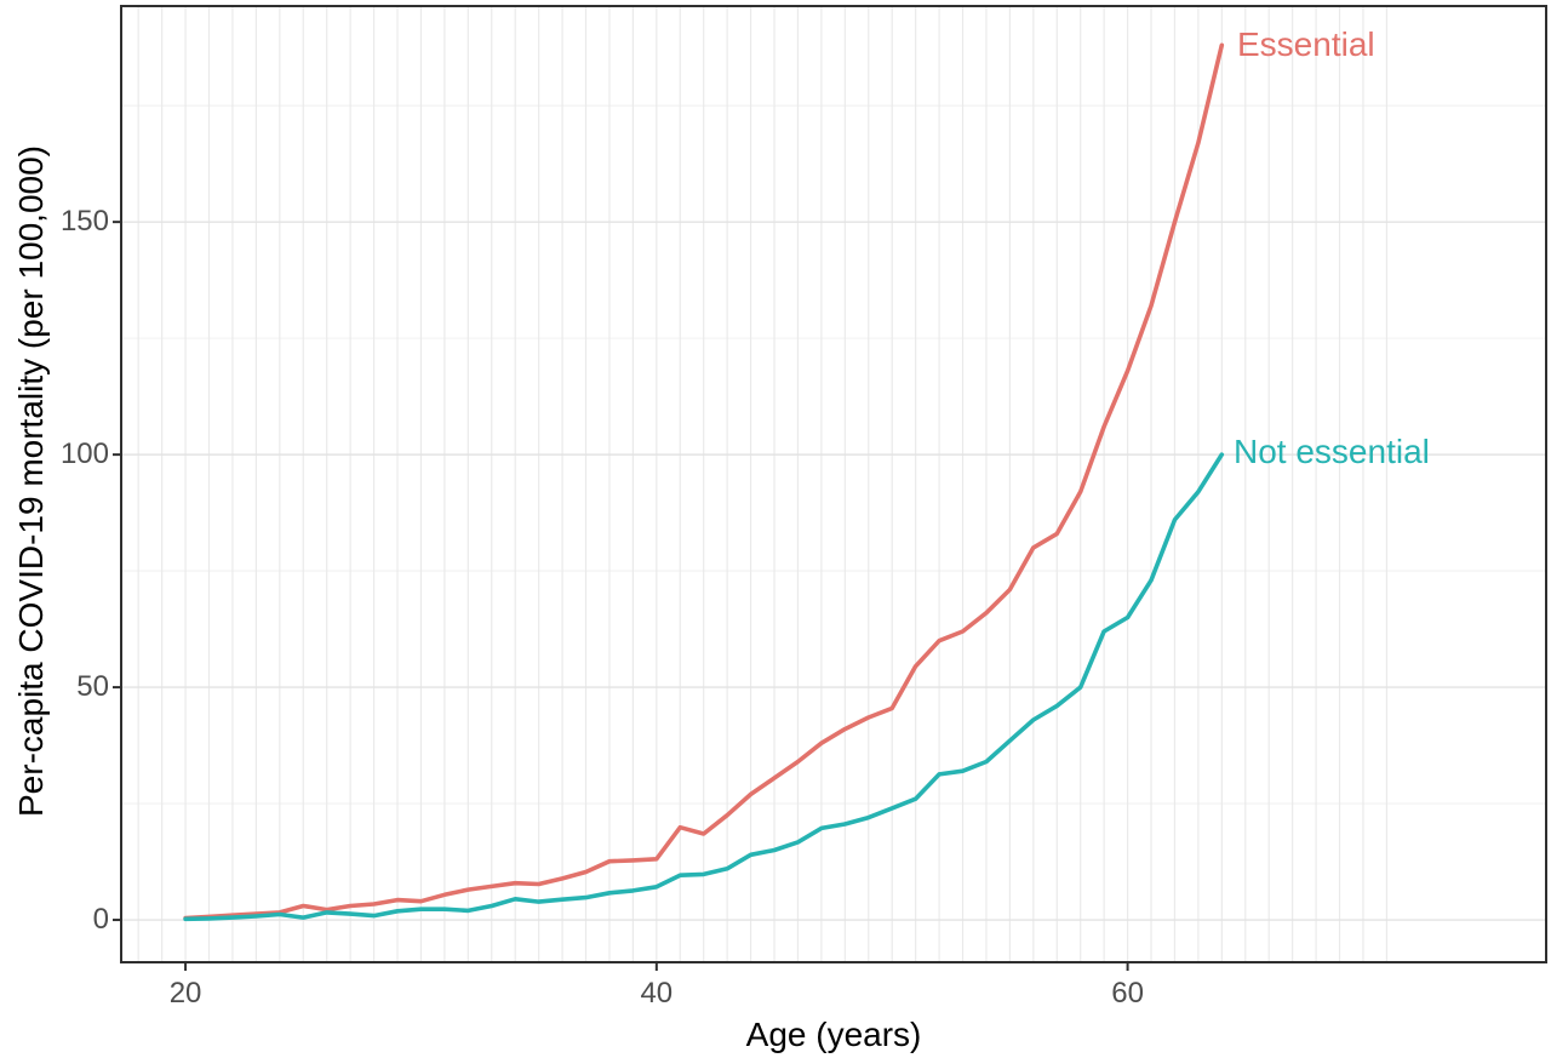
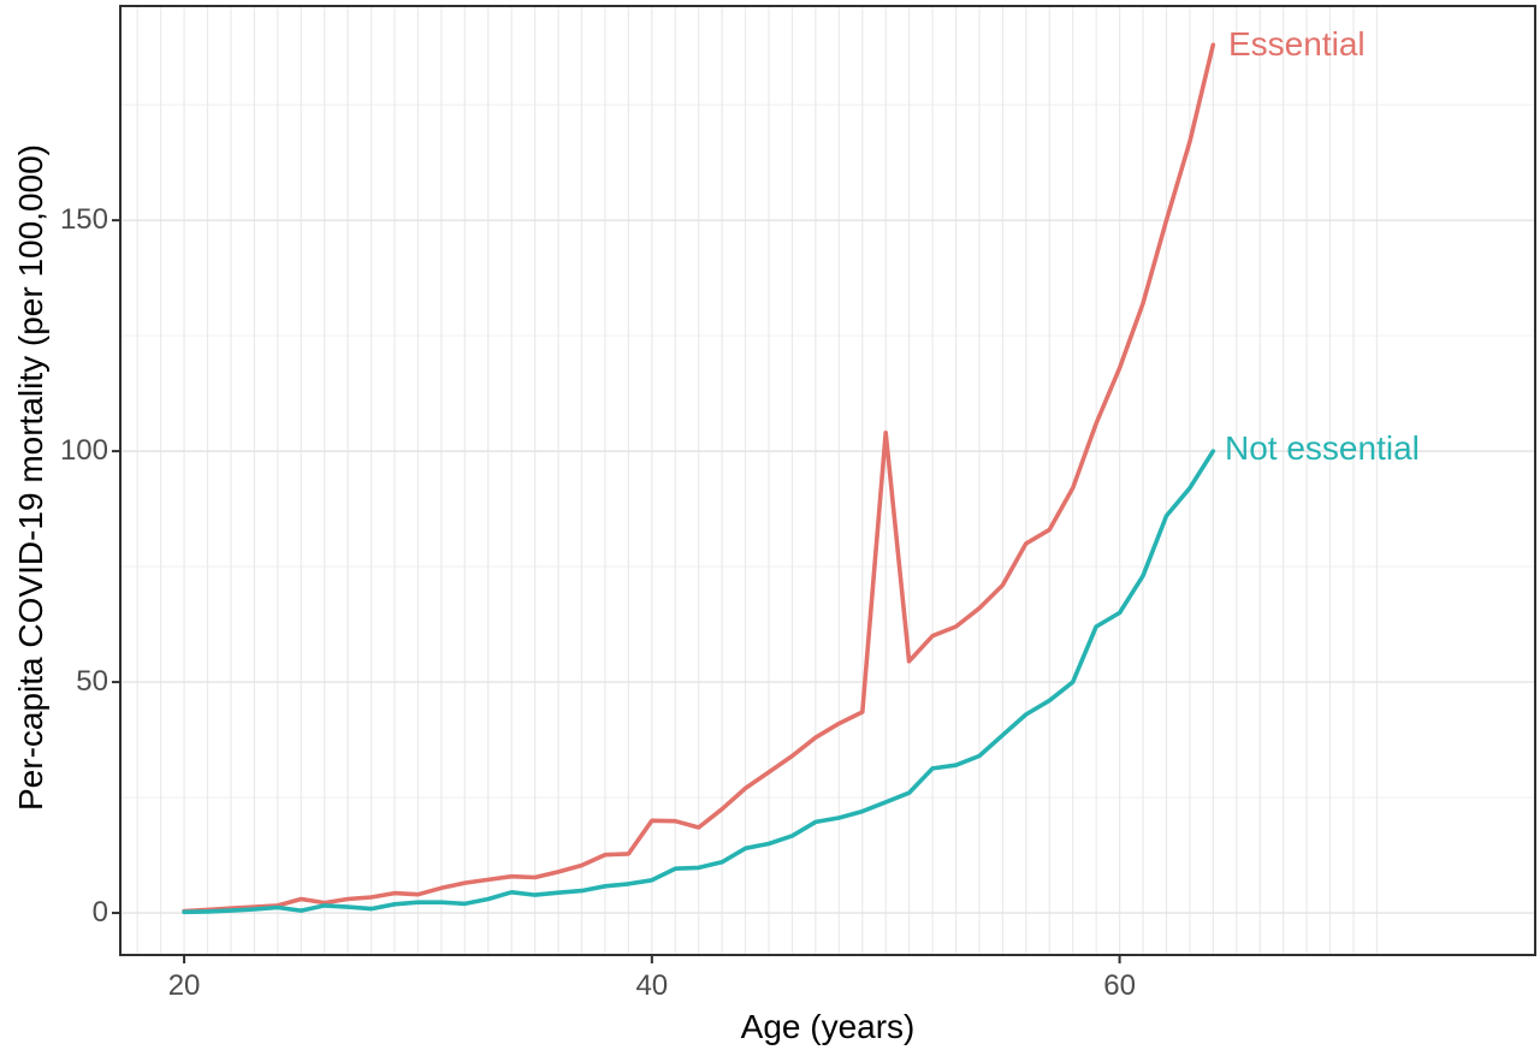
Essential/40: 13 -> 20
Essential/50: 46 -> 104
